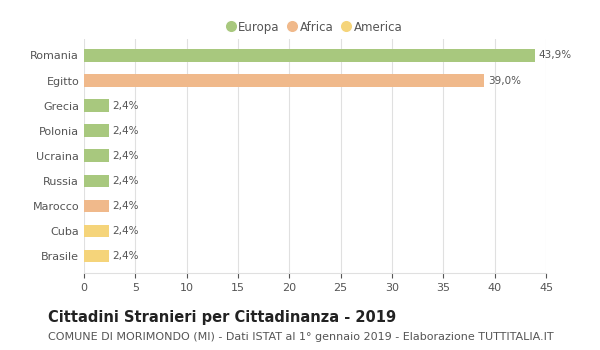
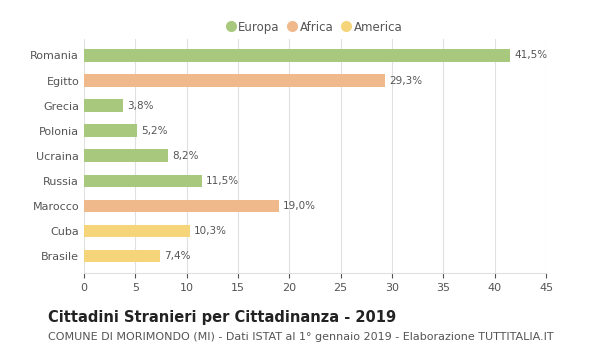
Romania: 43,9% -> 41,5%
Egitto: 39,0% -> 29,3%
Grecia: 2,4% -> 3,8%
Polonia: 2,4% -> 5,2%
Ucraina: 2,4% -> 8,2%
Russia: 2,4% -> 11,5%
Marocco: 2,4% -> 19,0%
Cuba: 2,4% -> 10,3%
Brasile: 2,4% -> 7,4%
